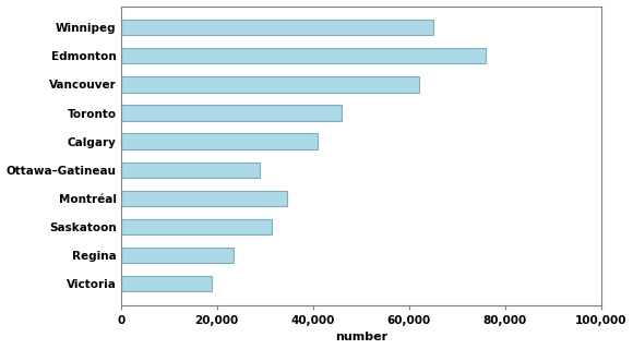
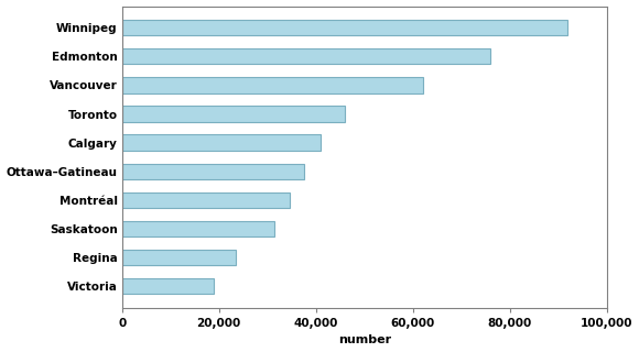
Winnipeg: 65,000 -> 92,000
Ottawa–Gatineau: 29,000 -> 37,500
